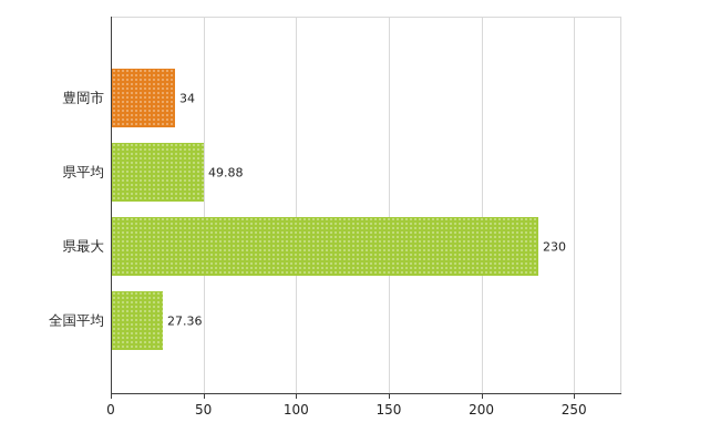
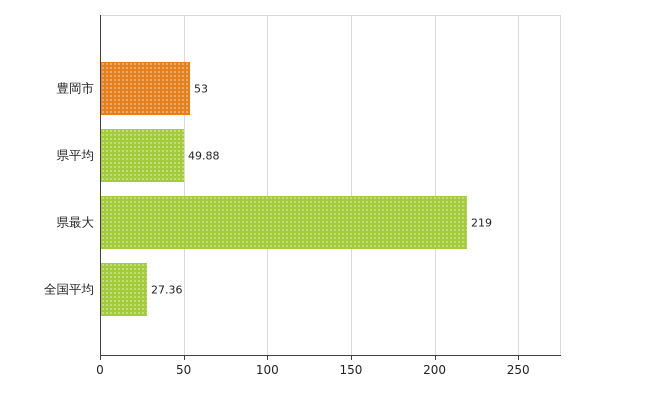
豊岡市: 34 -> 53
県最大: 230 -> 219
